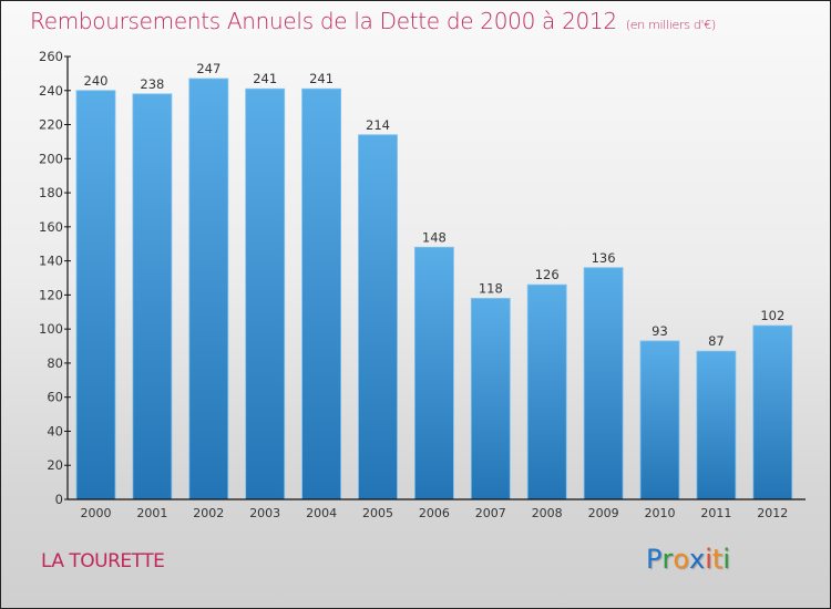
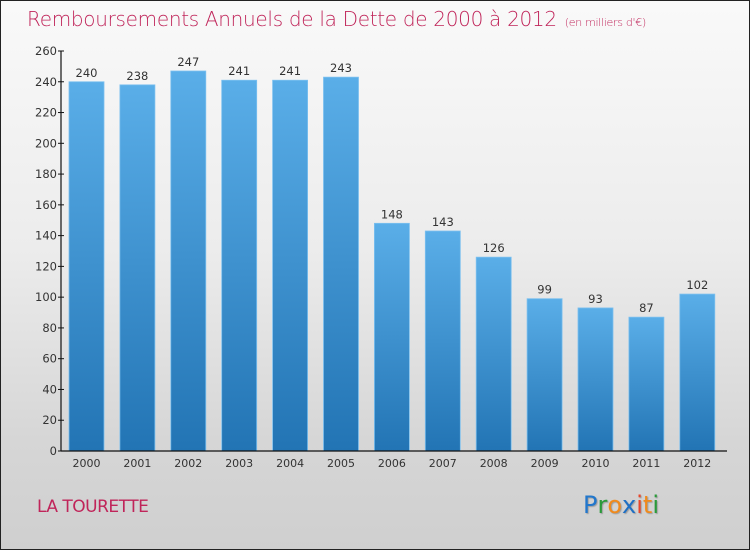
2005: 214 -> 243
2007: 118 -> 143
2009: 136 -> 99
